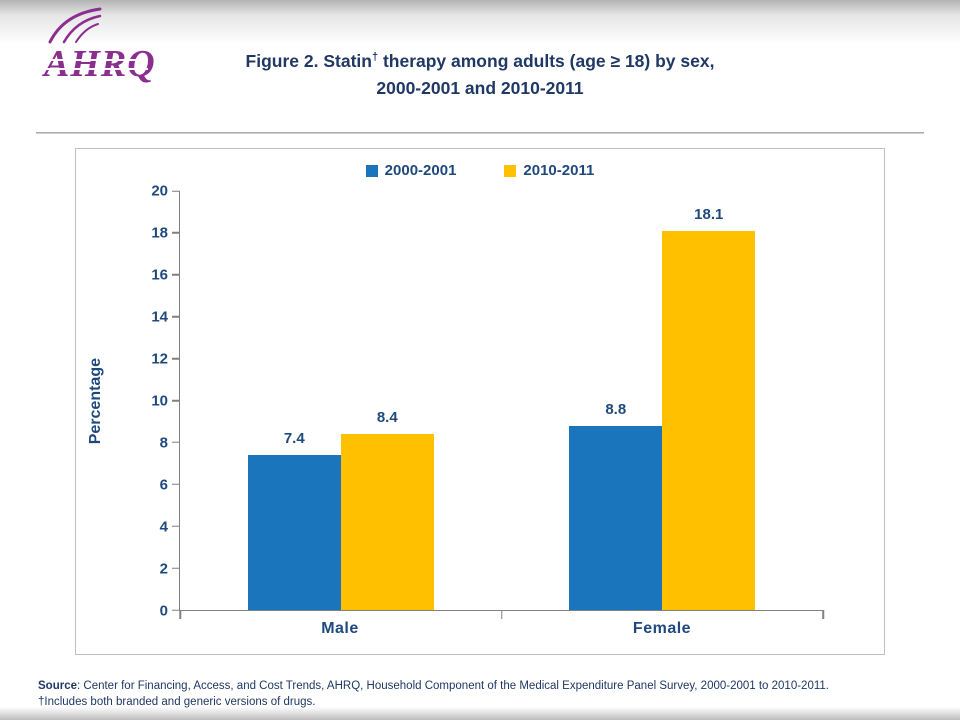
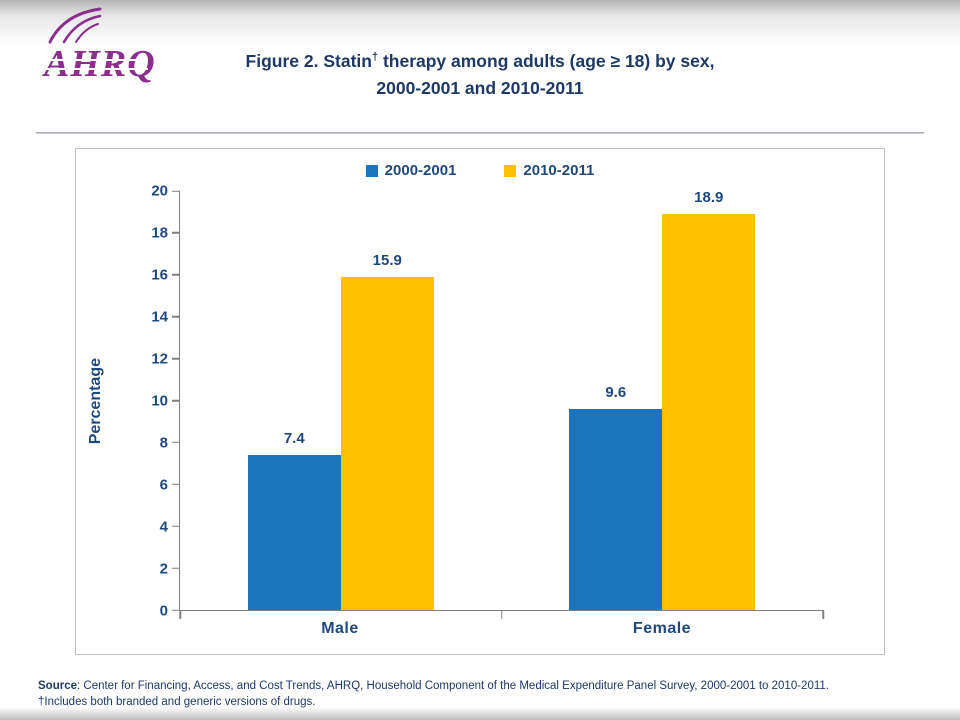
2010-2011/Male: 8.4 -> 15.9
2000-2001/Female: 8.8 -> 9.6
2010-2011/Female: 18.1 -> 18.9
